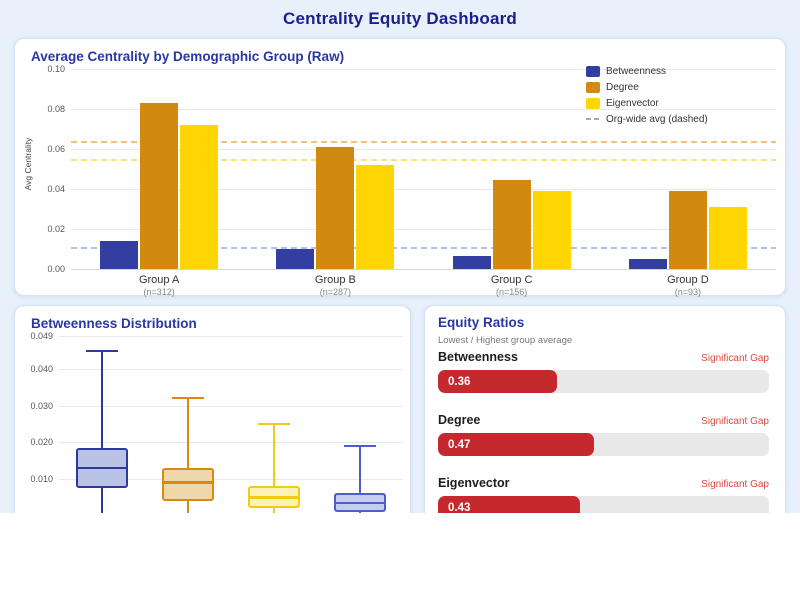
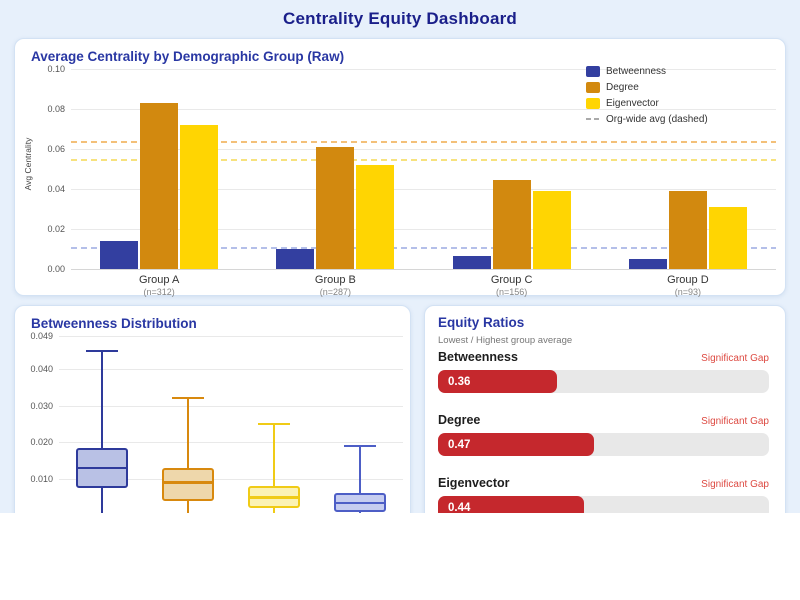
Equity Ratios/Eigenvector: 0.43 -> 0.44
